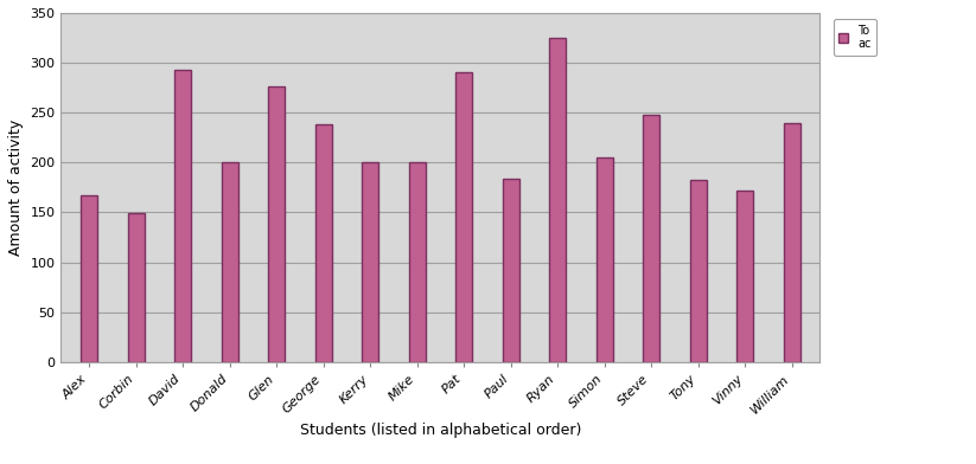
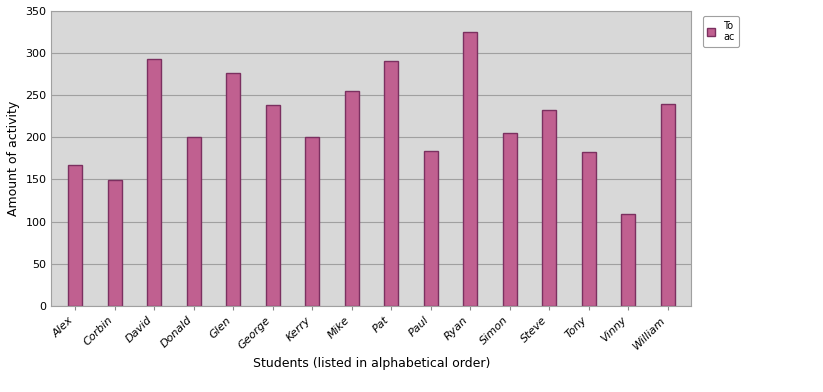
Mike: 200 -> 255
Steve: 248 -> 232
Vinny: 172 -> 109
